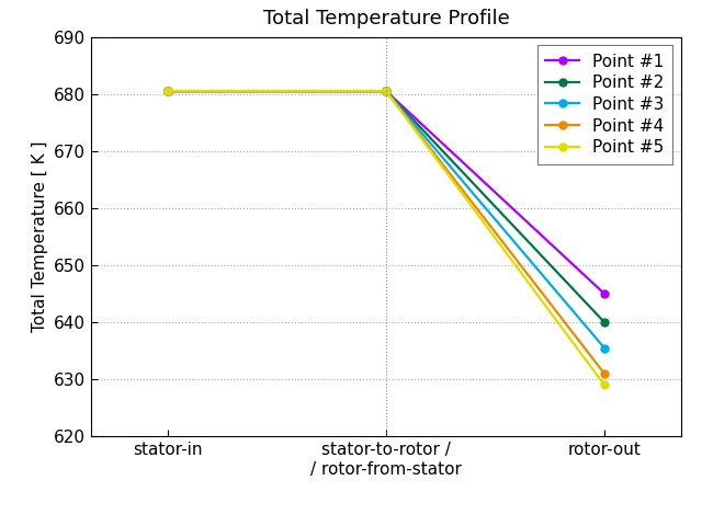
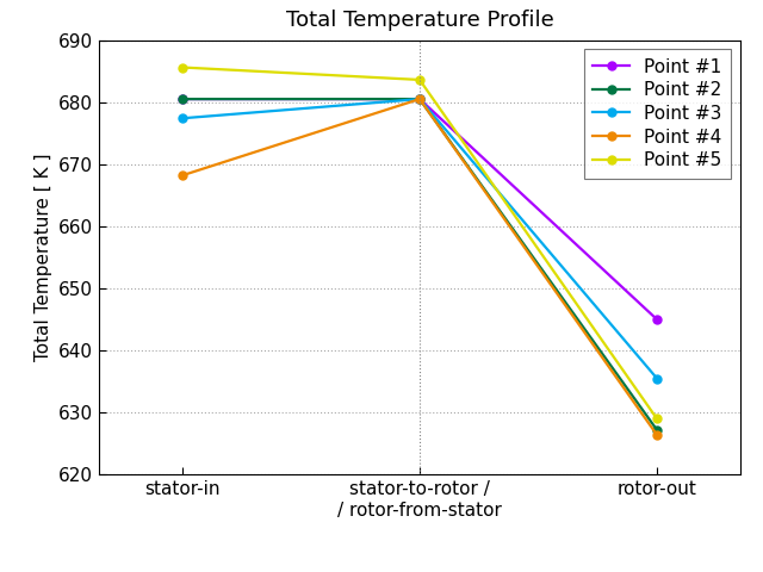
Point #3/stator-in: 680.5 -> 677.4
Point #4/stator-in: 680.5 -> 668.2
Point #5/stator-in: 680.5 -> 685.6
Point #5/stator-to-rotor / / rotor-from-stator: 680.5 -> 683.6
Point #2/rotor-out: 640.0 -> 627.2
Point #4/rotor-out: 631.0 -> 626.4
